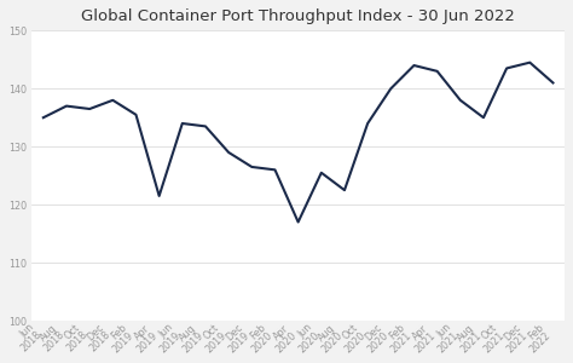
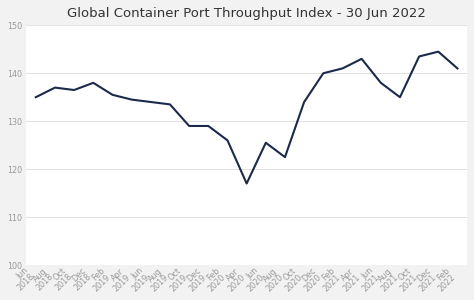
Apr 2019: 121.5 -> 134.5
Dec 2019: 126.5 -> 129.0
Feb 2021: 144.0 -> 141.0
